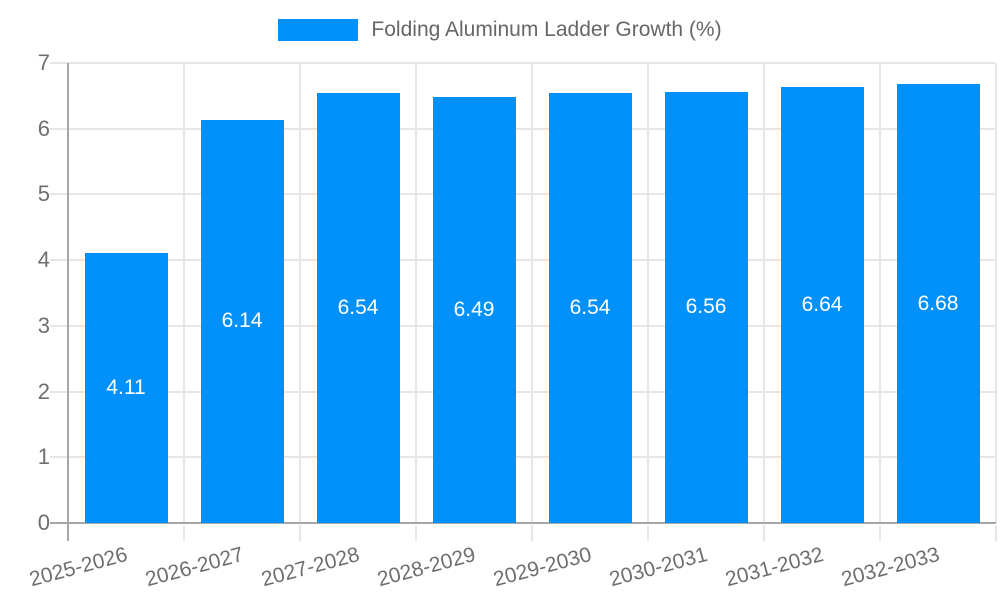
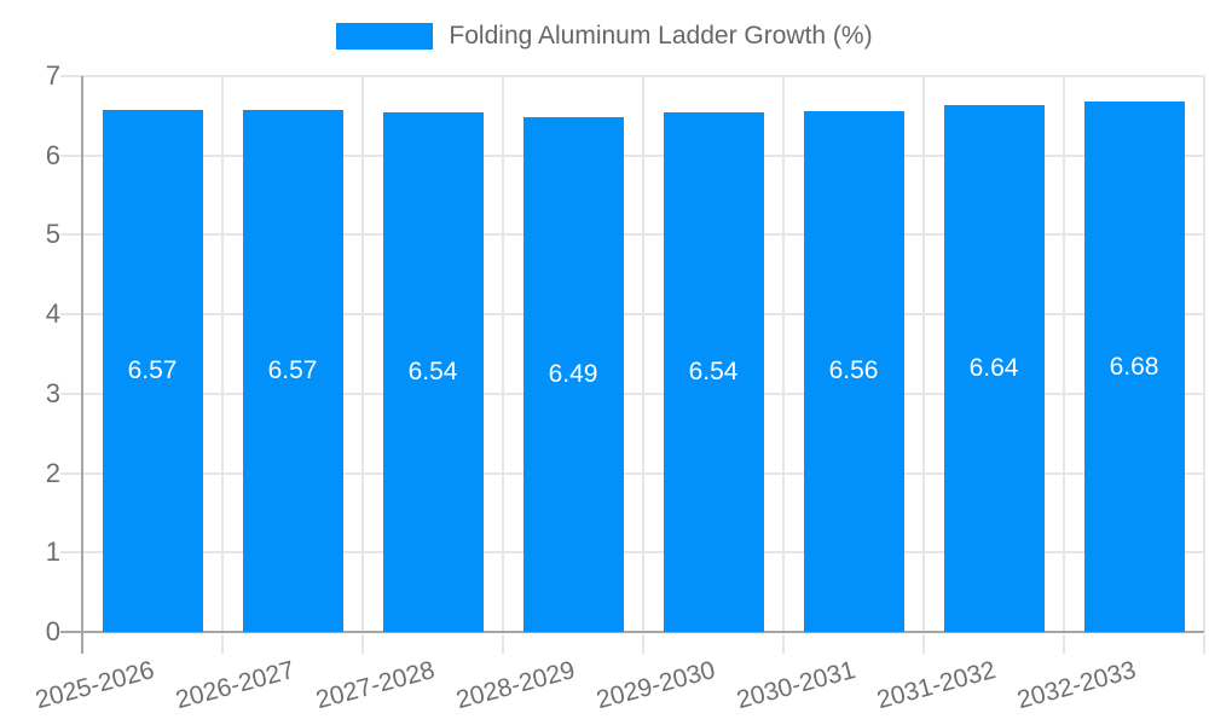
2025-2026: 4.11 -> 6.57
2026-2027: 6.14 -> 6.57
